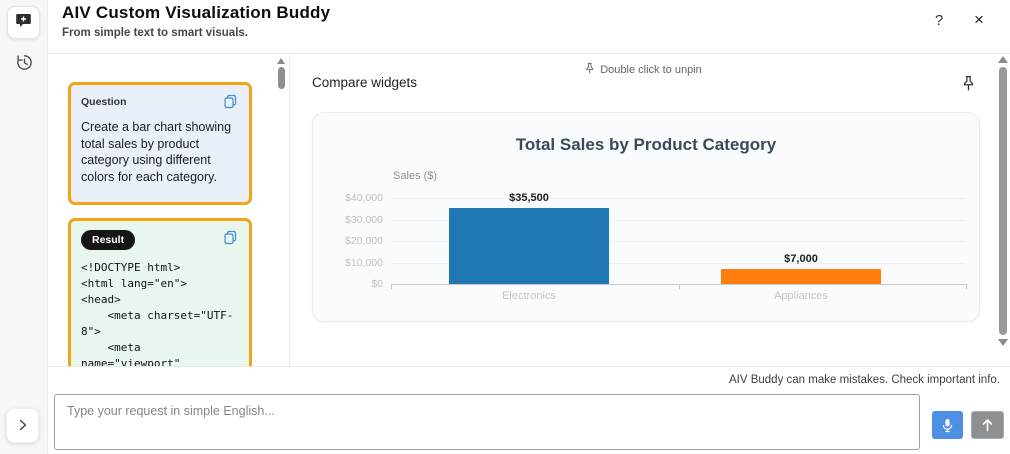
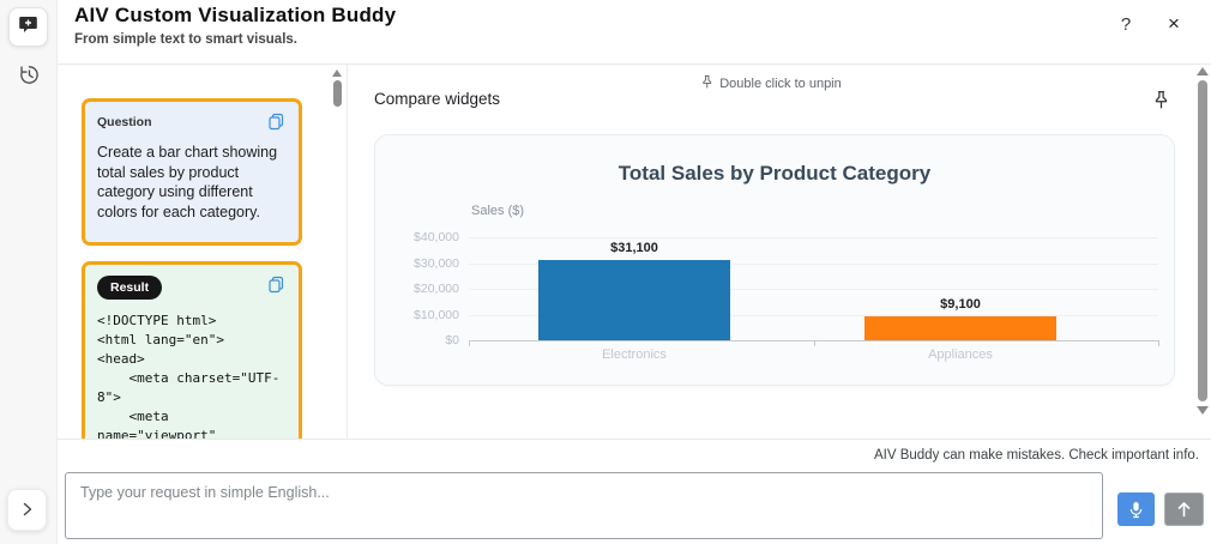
Electronics: $35,500 -> $31,100
Appliances: $7,000 -> $9,100
